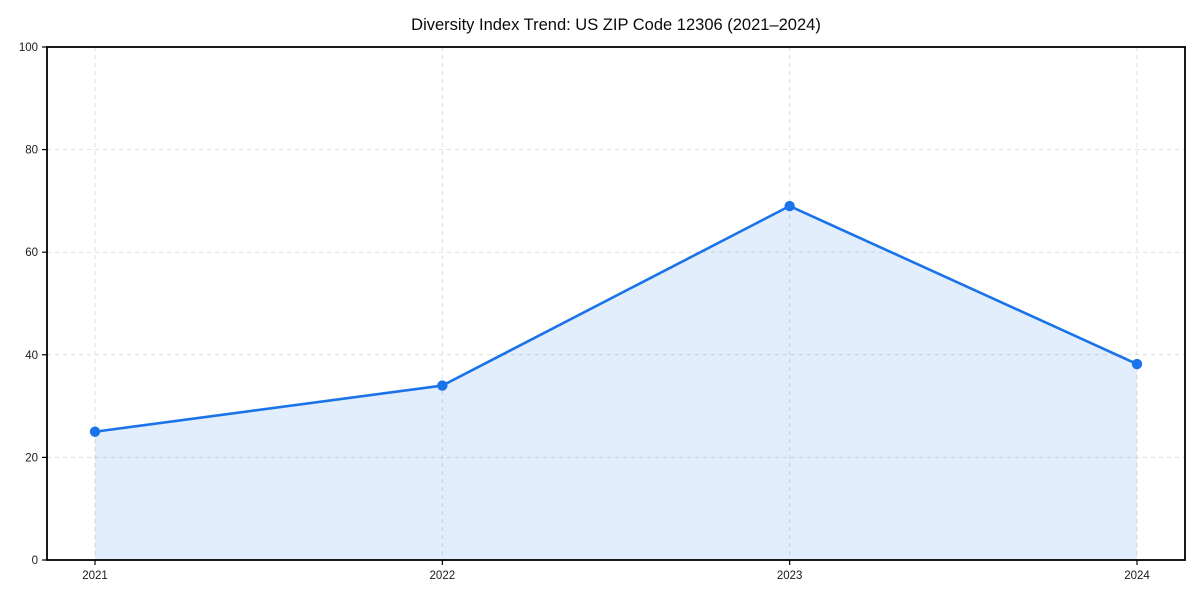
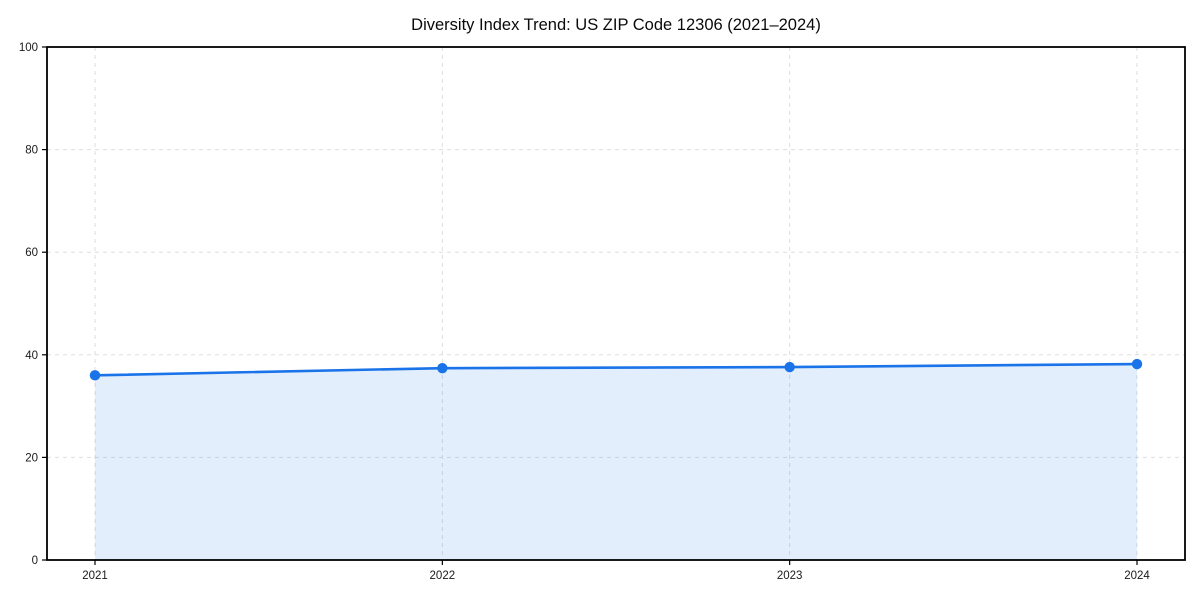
2021: 25 -> 36
2022: 34 -> 37
2023: 69 -> 38
